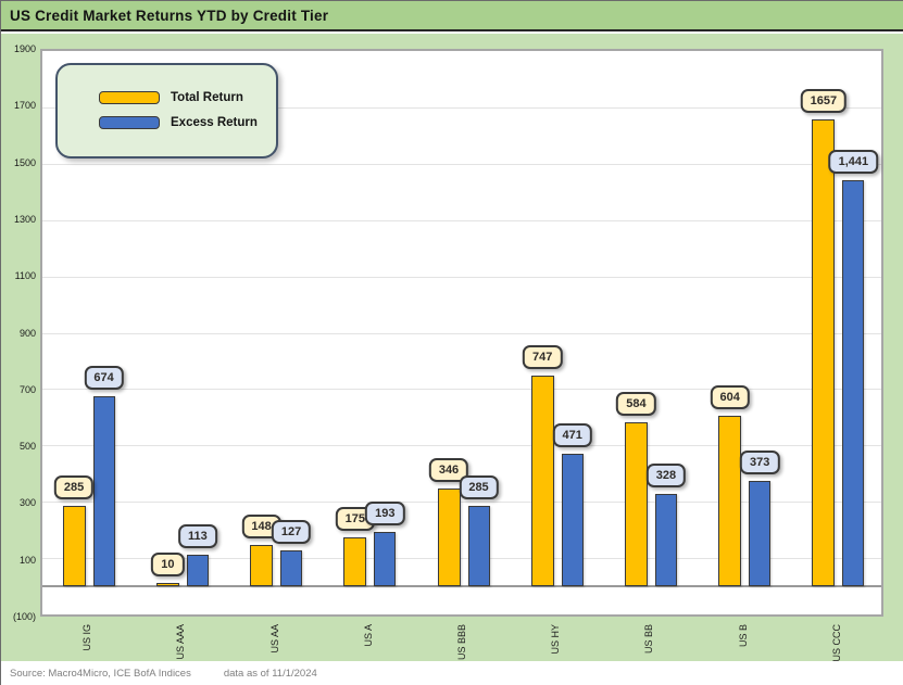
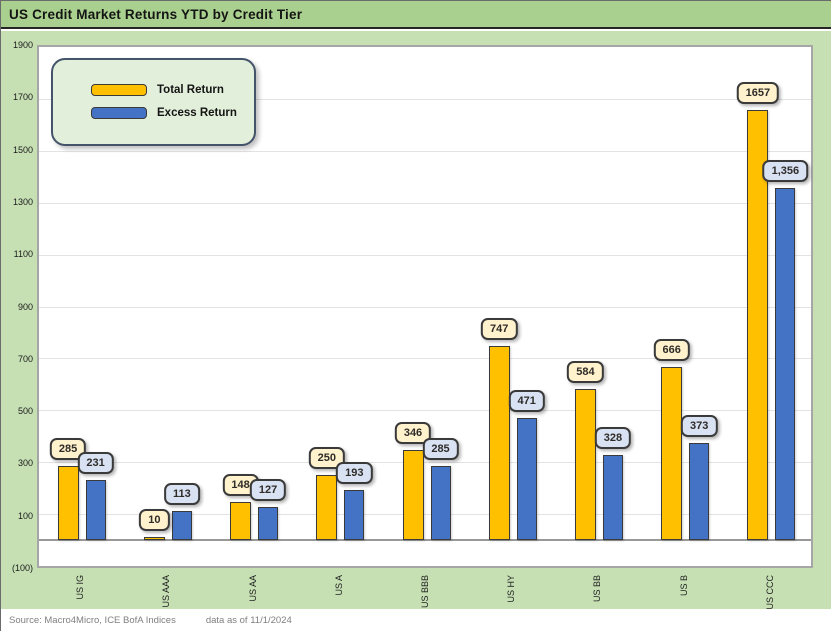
Excess Return/US IG: 674 -> 231
Total Return/US A: 175 -> 250
Total Return/US B: 604 -> 666
Excess Return/US CCC: 1,441 -> 1,356
